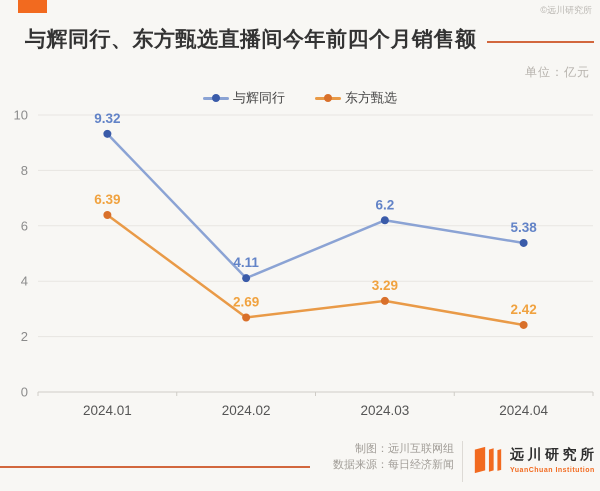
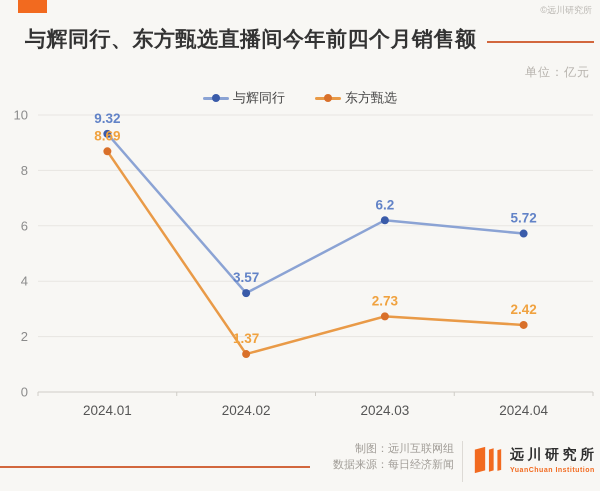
东方甄选/2024.01: 6.39 -> 8.69
与辉同行/2024.02: 4.11 -> 3.57
东方甄选/2024.02: 2.69 -> 1.37
东方甄选/2024.03: 3.29 -> 2.73
与辉同行/2024.04: 5.38 -> 5.72
